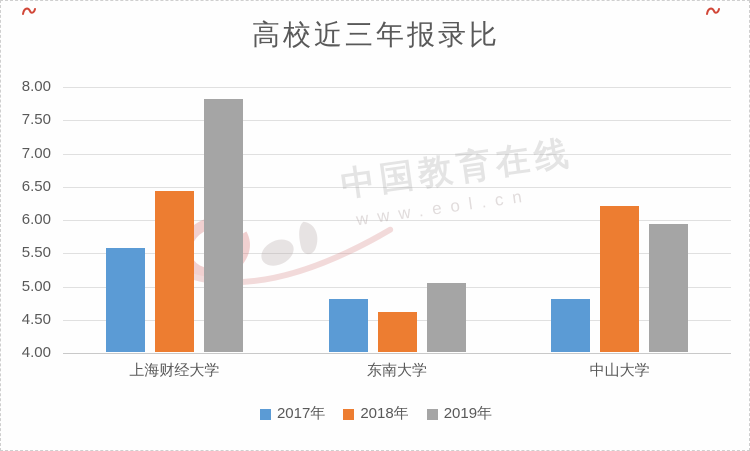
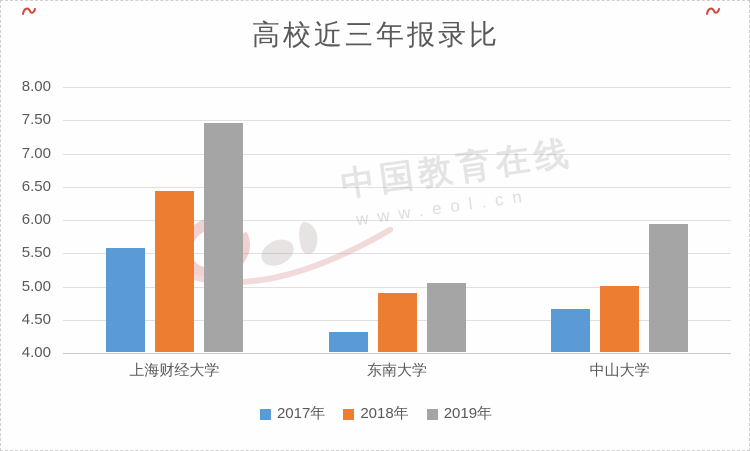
2019年/上海财经大学: 7.8 -> 7.5
2017年/东南大学: 4.8 -> 4.3
2018年/东南大学: 4.6 -> 4.9
2017年/中山大学: 4.8 -> 4.7
2018年/中山大学: 6.2 -> 5.0
